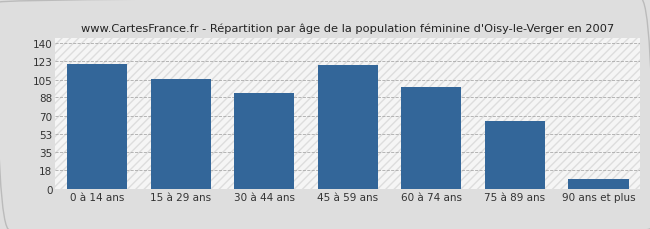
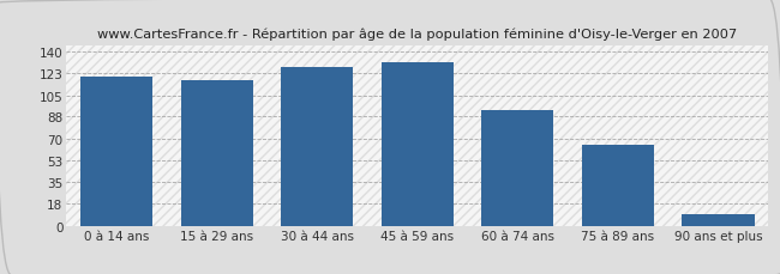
15 à 29 ans: 106 -> 117
30 à 44 ans: 92 -> 128
45 à 59 ans: 119 -> 132
60 à 74 ans: 98 -> 93
